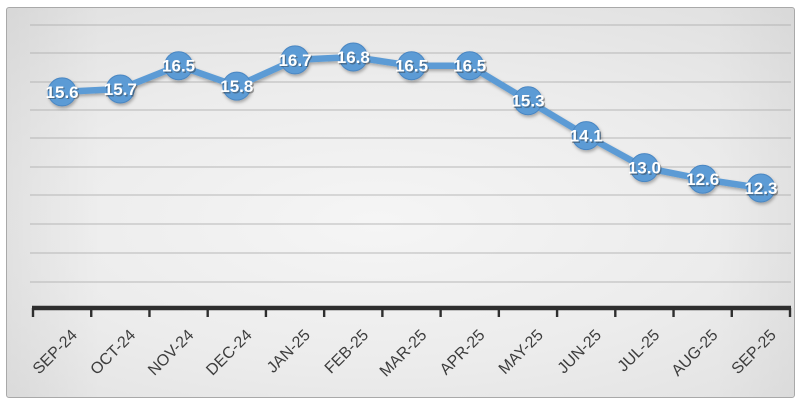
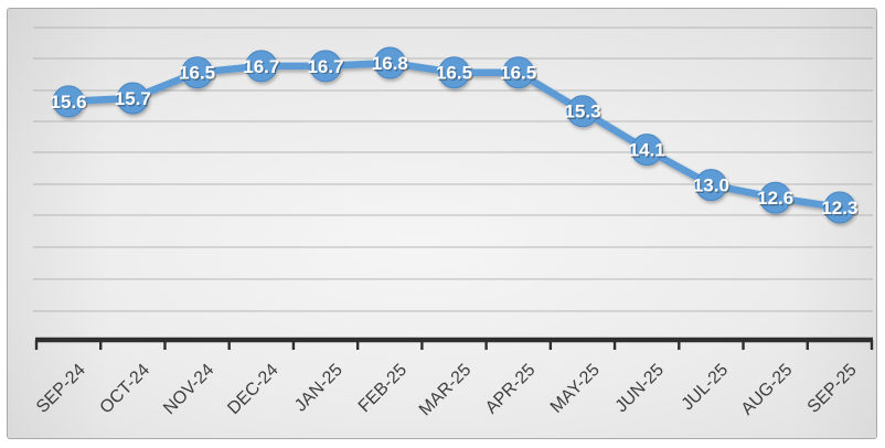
DEC-24: 15.8 -> 16.7
